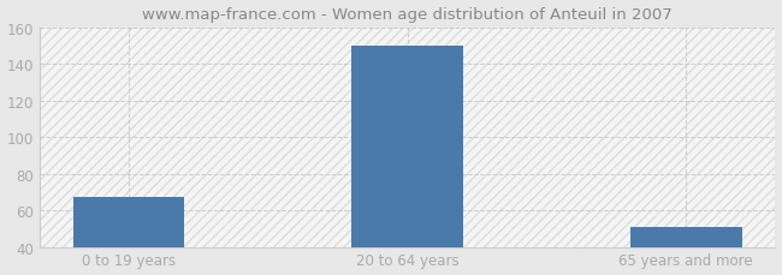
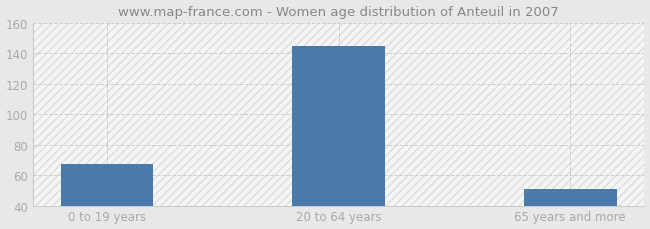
20 to 64 years: 150 -> 145
